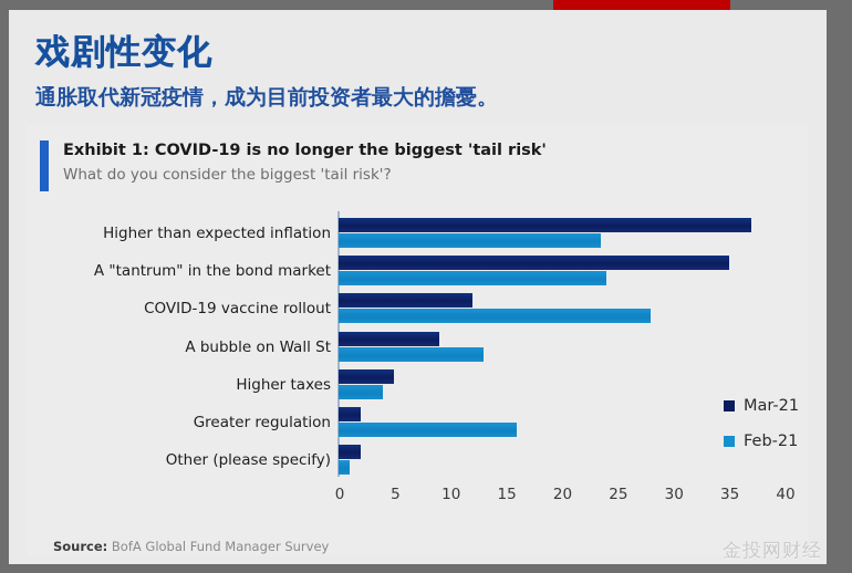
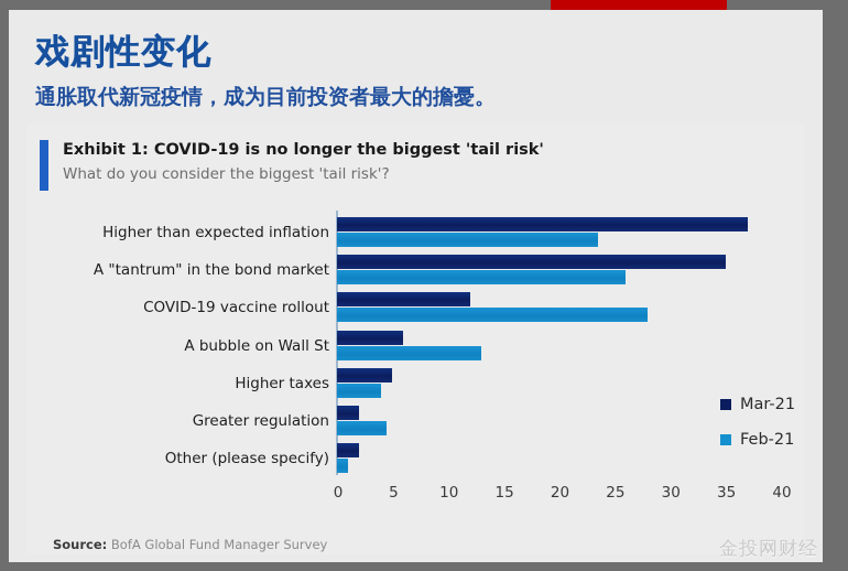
Feb-21/A "tantrum" in the bond market: 24 -> 26
Mar-21/A bubble on Wall St: 9 -> 6
Feb-21/Greater regulation: 16 -> 4
